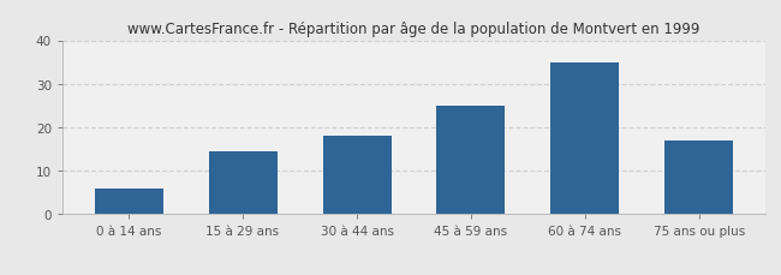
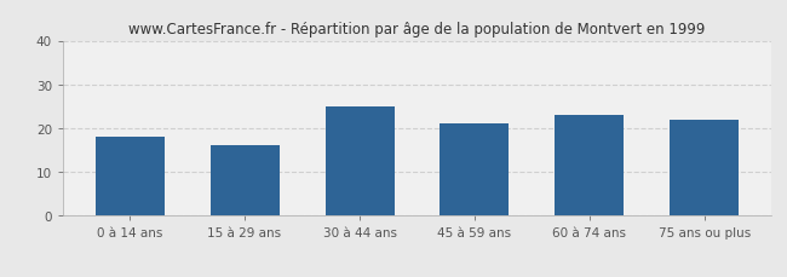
0 à 14 ans: 6.0 -> 18.0
15 à 29 ans: 14.5 -> 16.0
30 à 44 ans: 18.0 -> 25.0
45 à 59 ans: 25.0 -> 21.0
60 à 74 ans: 35.0 -> 23.0
75 ans ou plus: 17.0 -> 22.0
